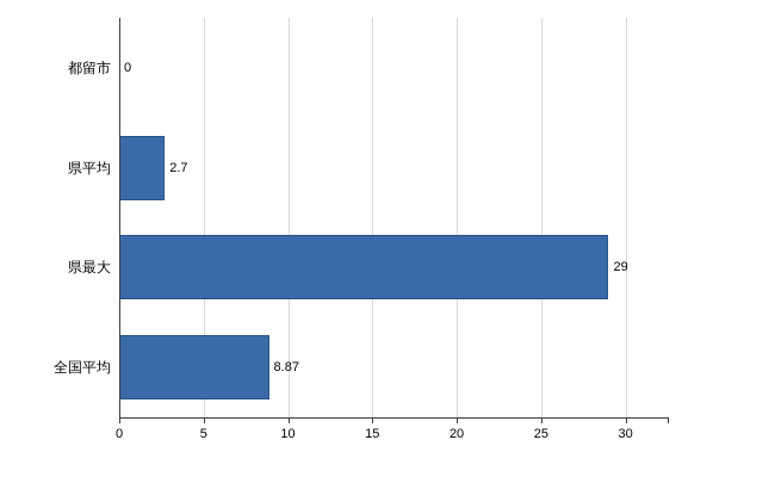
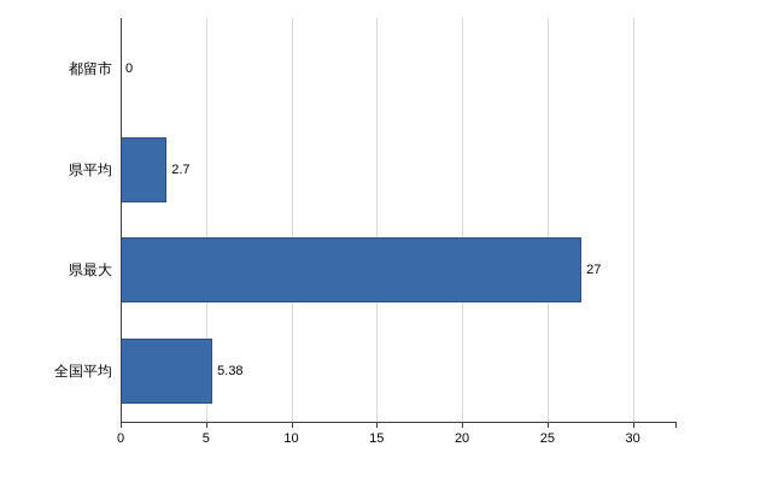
県最大: 29 -> 27
全国平均: 8.87 -> 5.38
